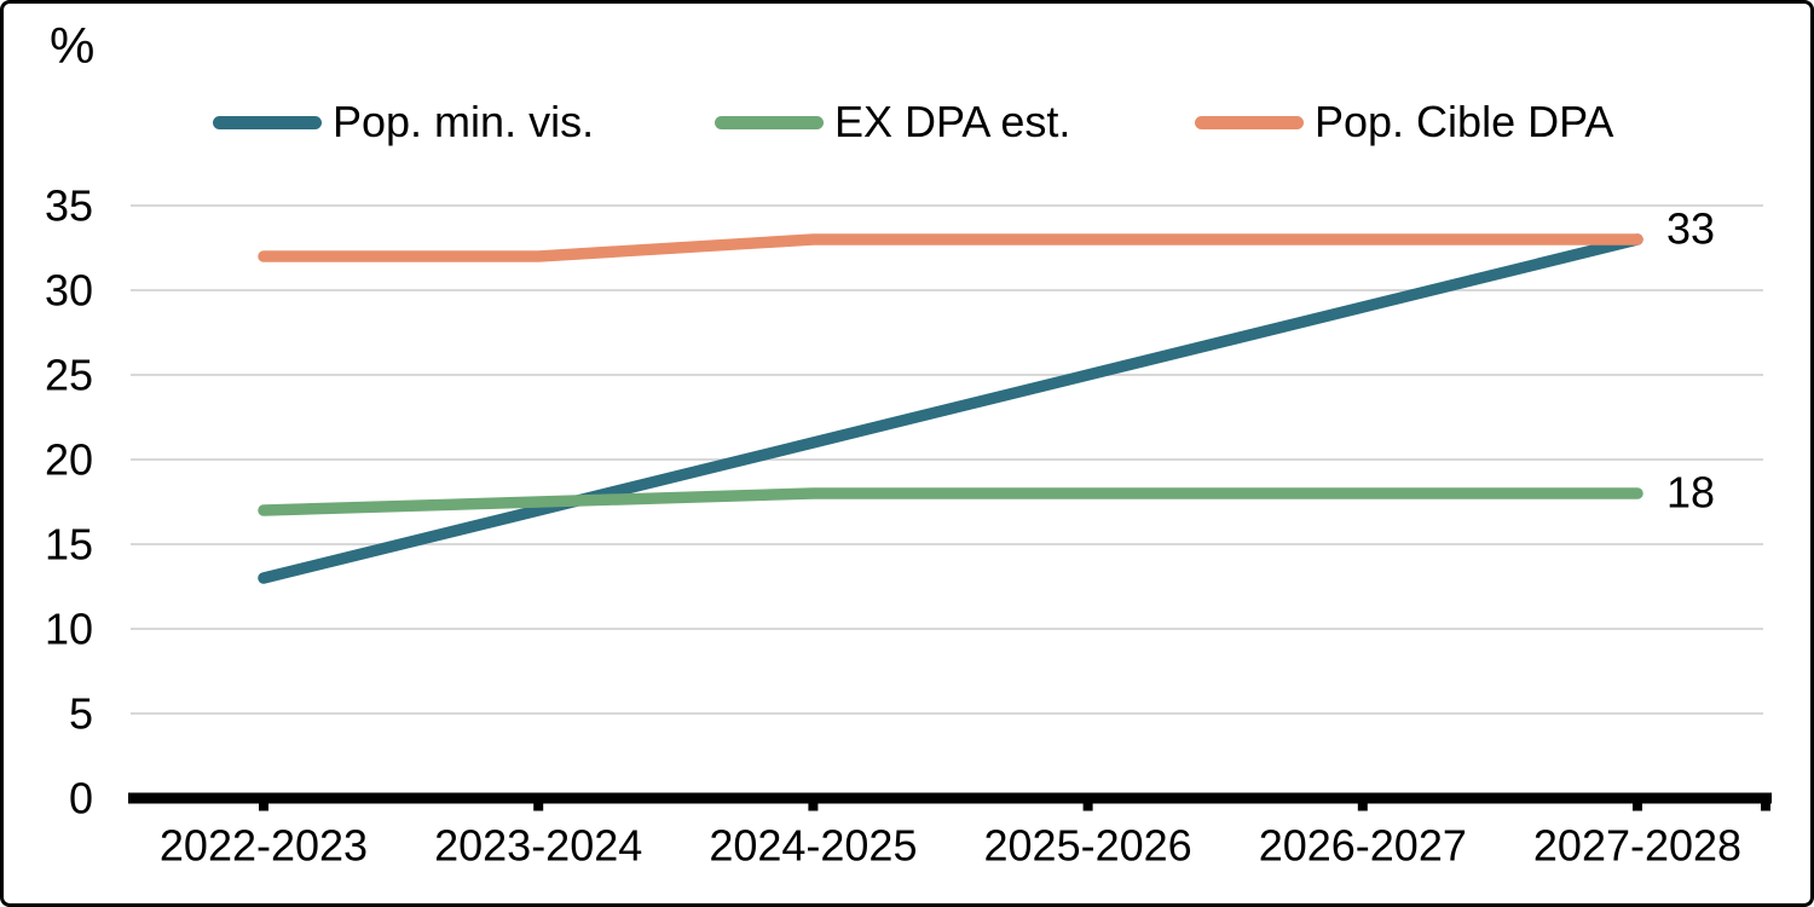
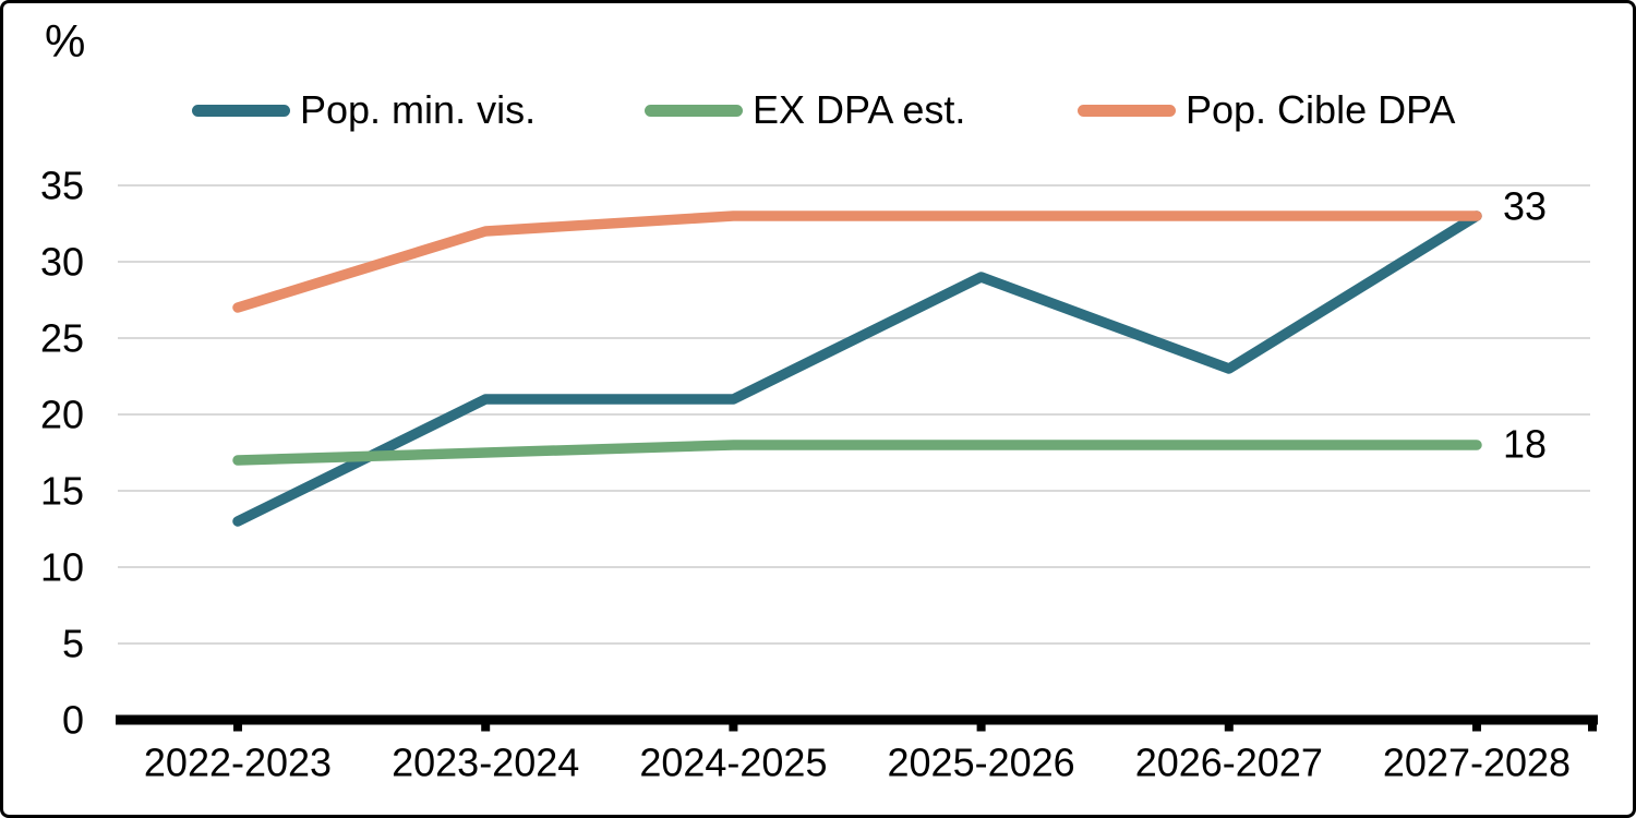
Pop. Cible DPA/2022-2023: 32 -> 27
Pop. min. vis./2023-2024: 17 -> 21
Pop. min. vis./2025-2026: 25 -> 29
Pop. min. vis./2026-2027: 29 -> 23
